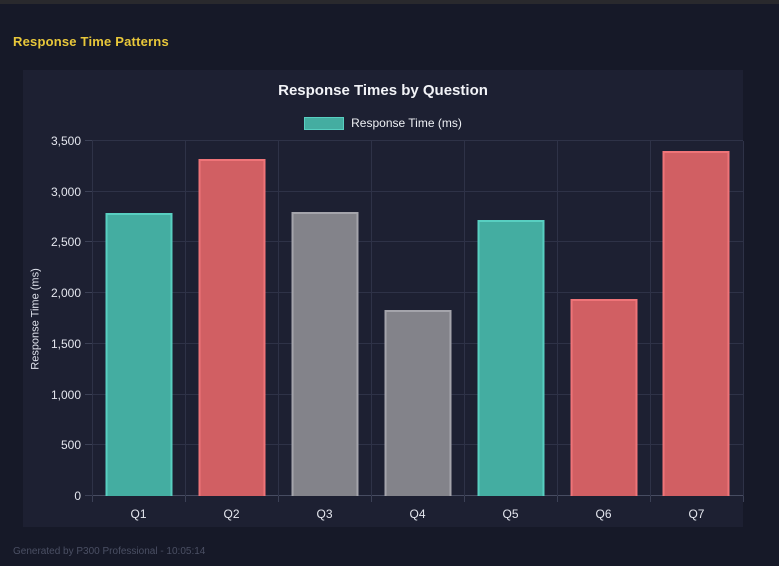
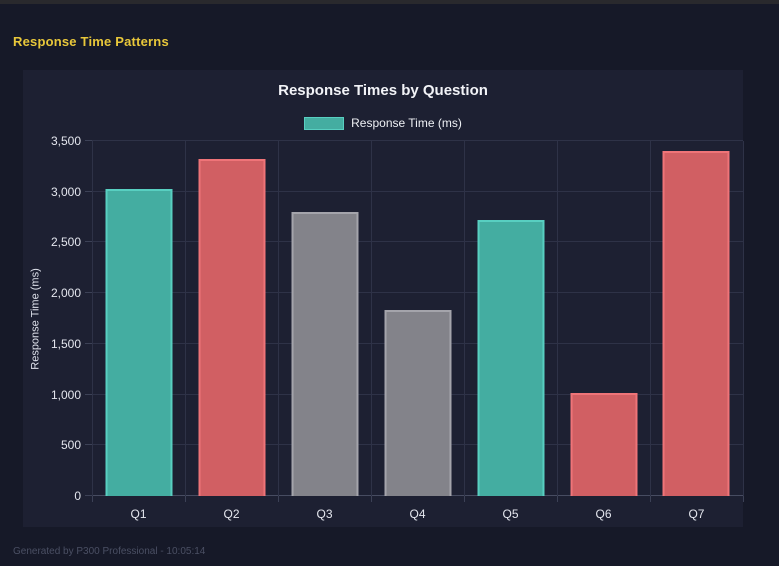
Q1: 2790 -> 3030
Q6: 1940 -> 1020
